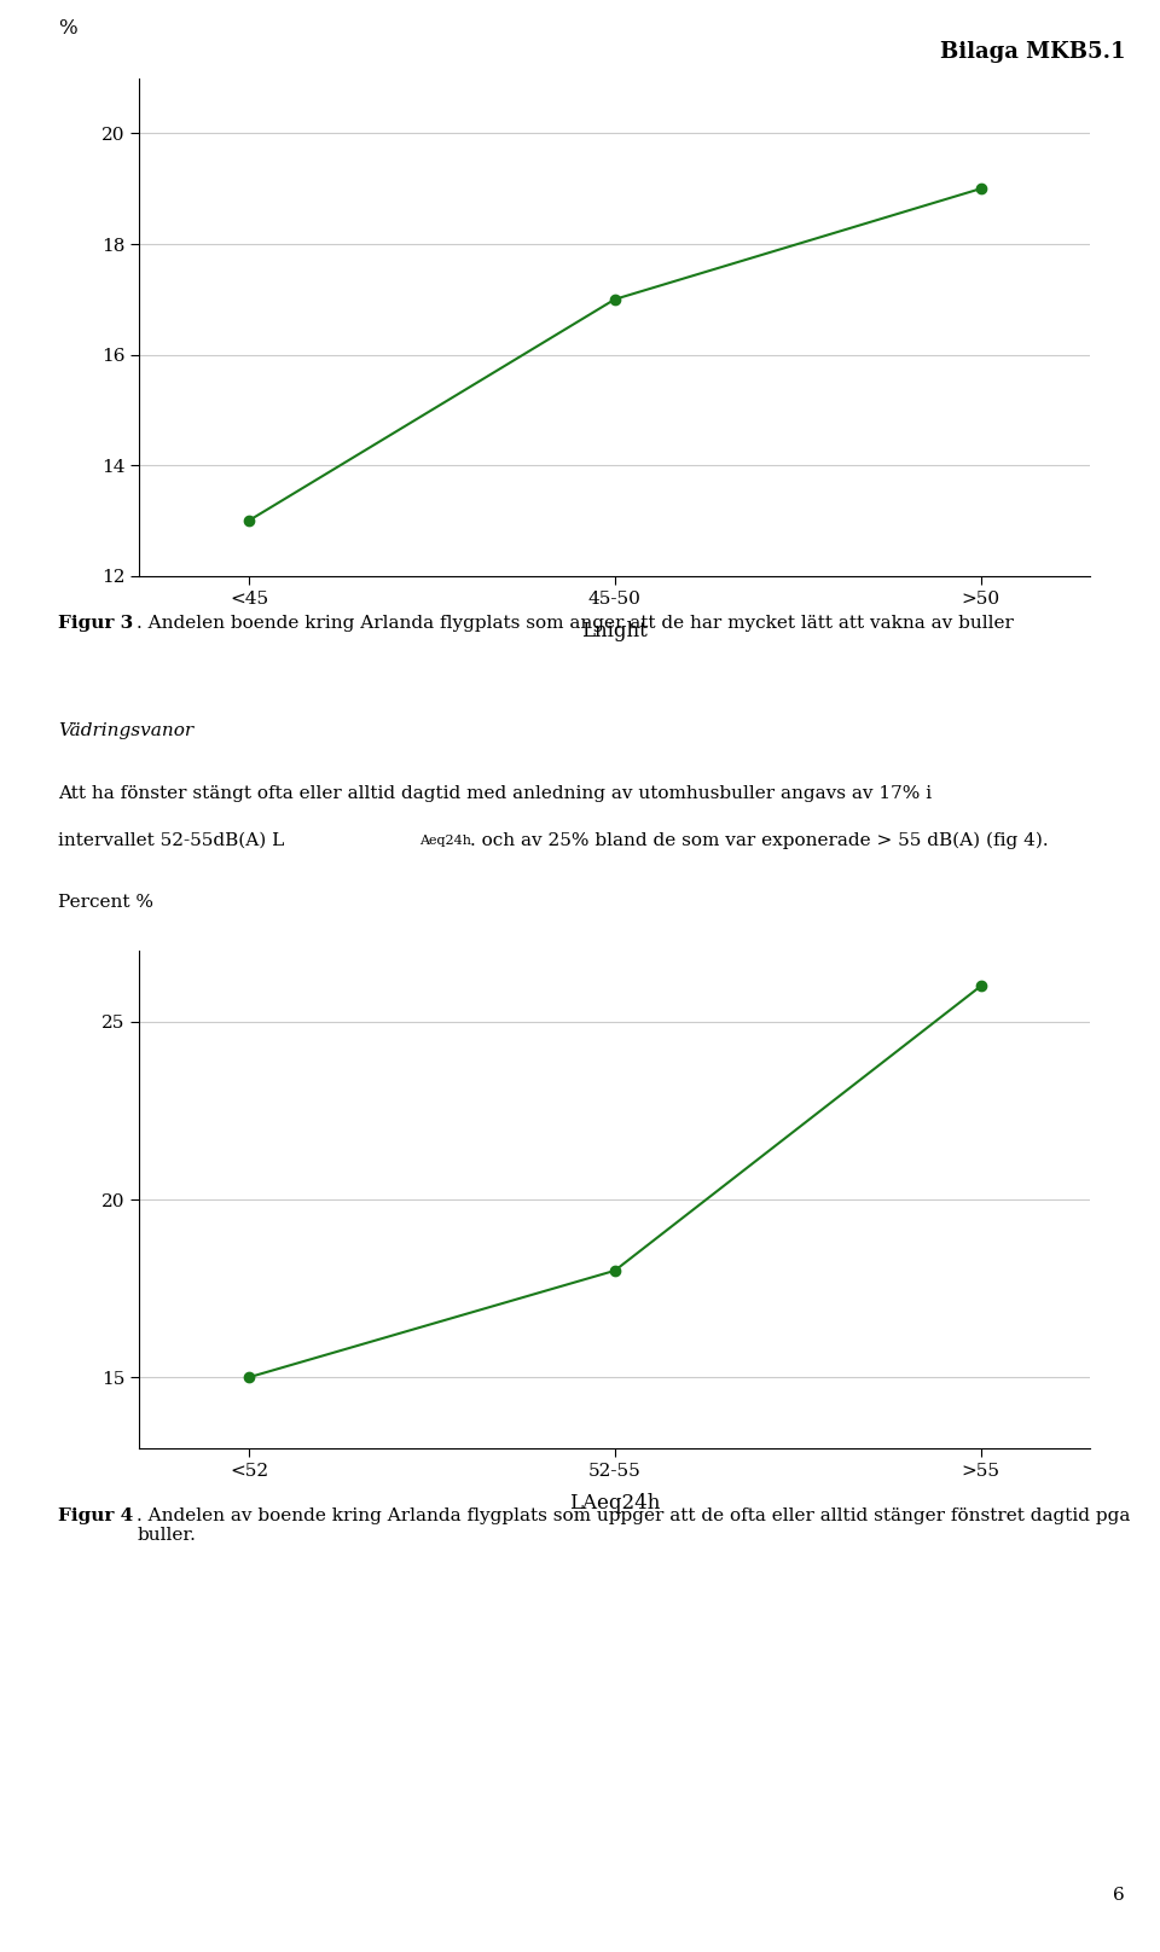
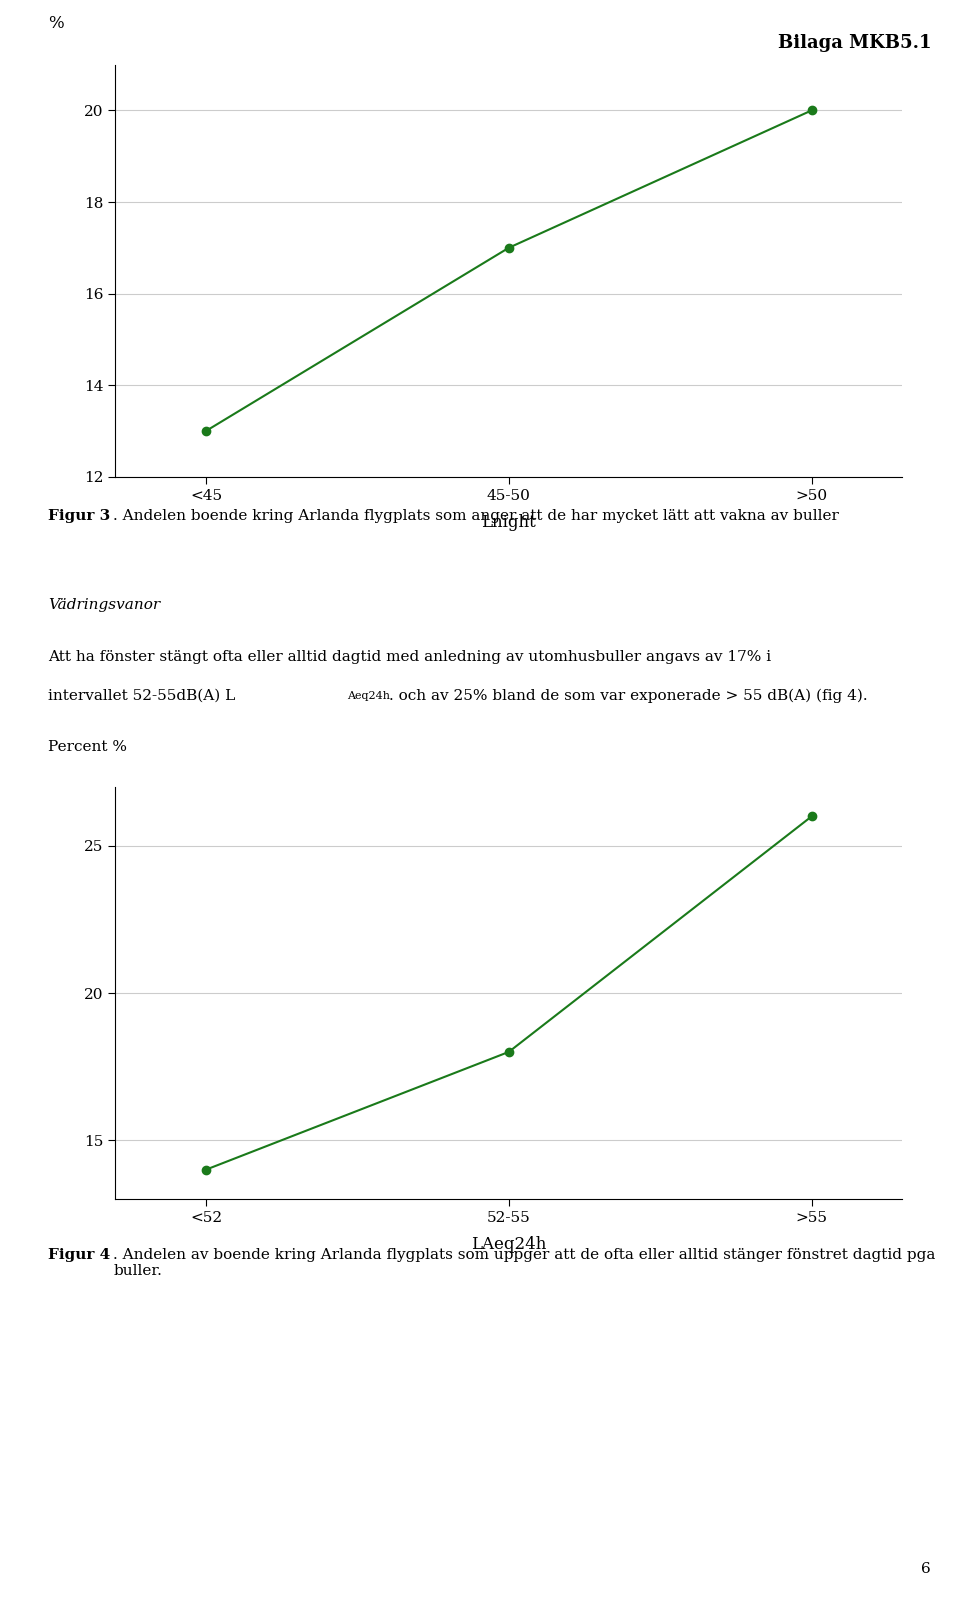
>50: 19 -> 20
<52: 15 -> 14
